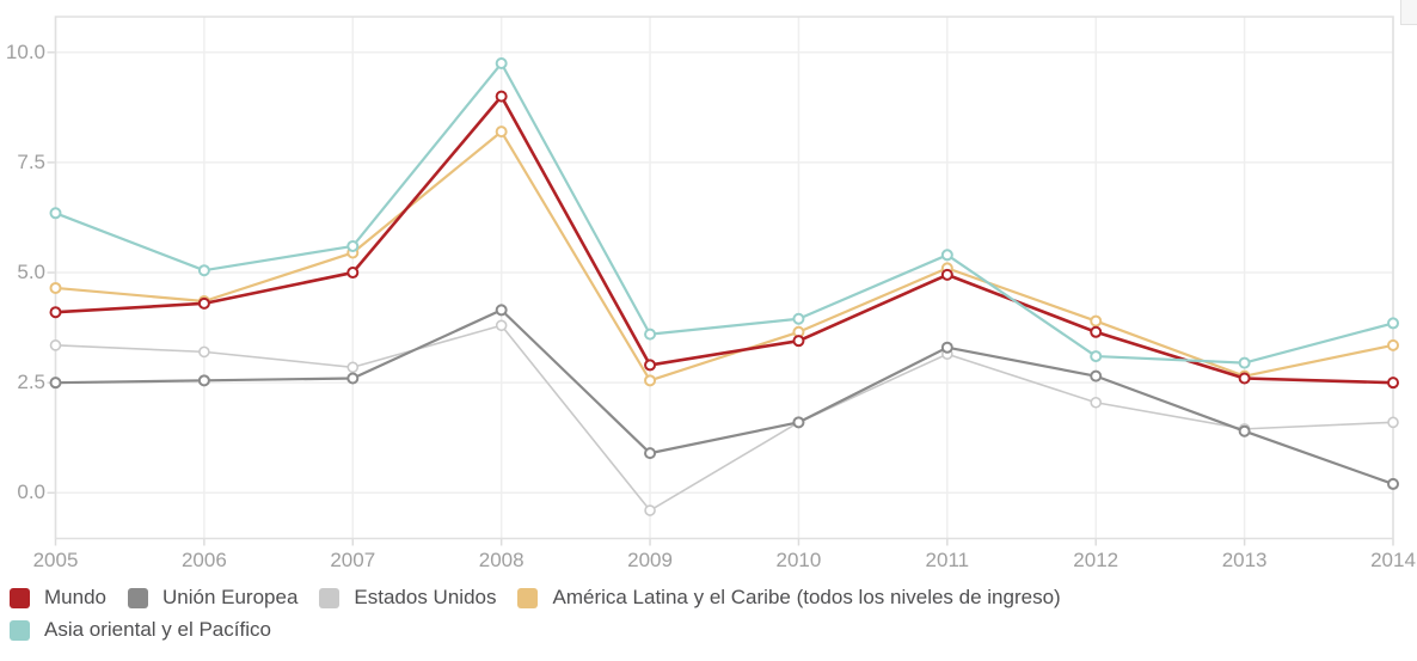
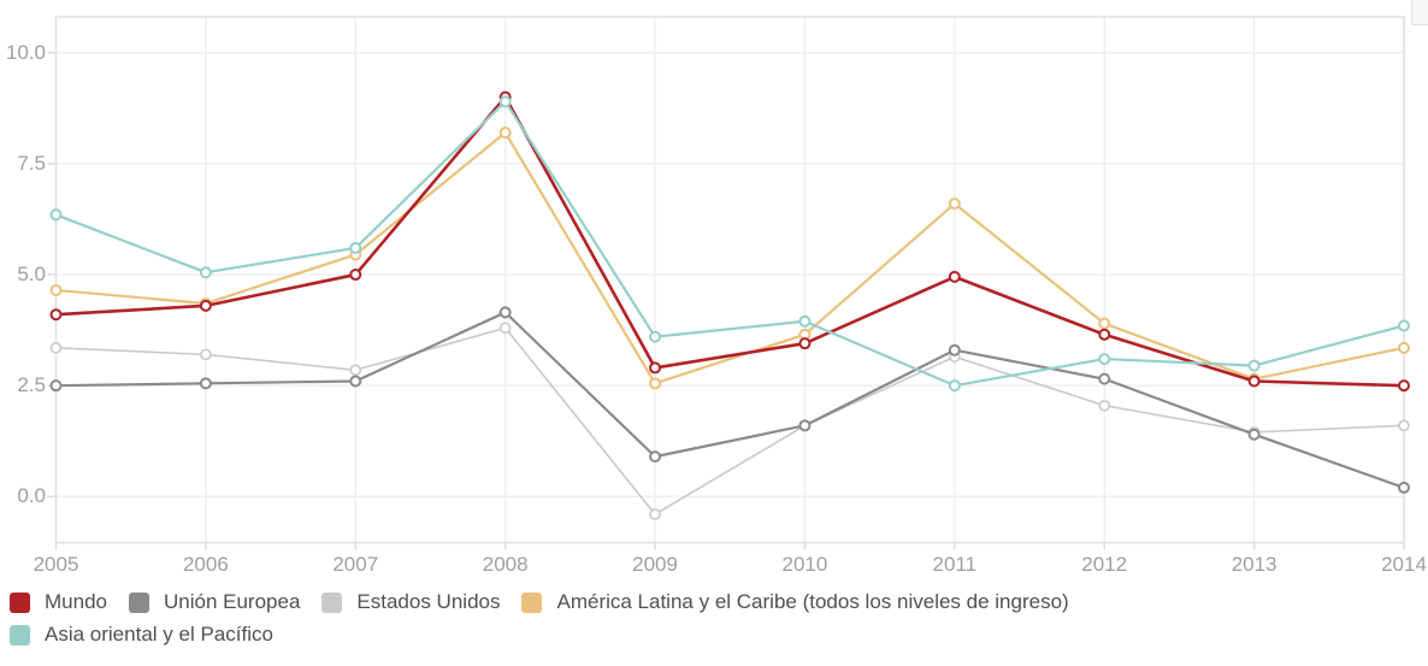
Asia oriental y el Pacífico/2008: 9.8 -> 8.9
América Latina y el Caribe (todos los niveles de ingreso)/2011: 5.1 -> 6.6
Asia oriental y el Pacífico/2011: 5.4 -> 2.5
